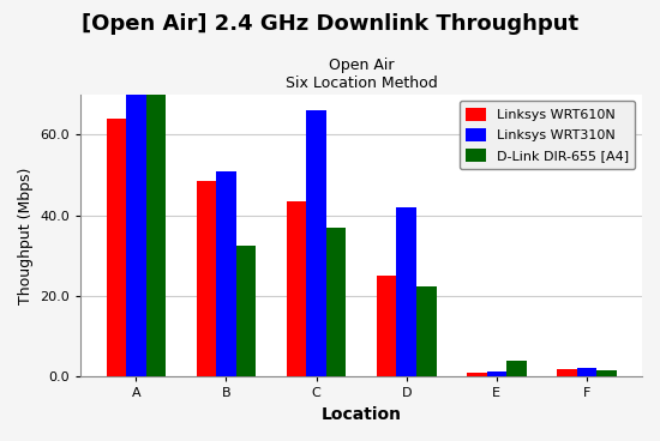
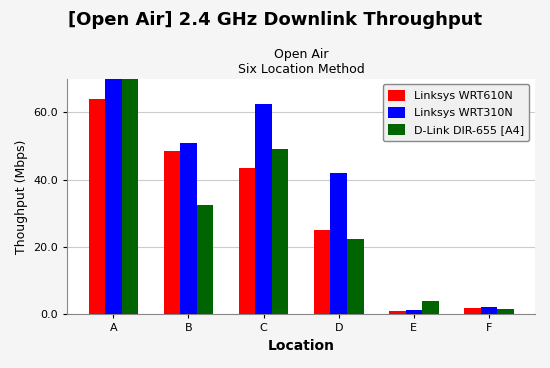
Linksys WRT310N/C: 66.0 -> 62.5
D-Link DIR-655 [A4]/C: 37.0 -> 49.0
